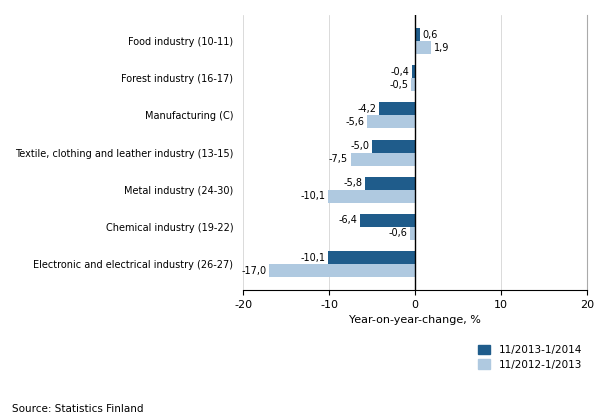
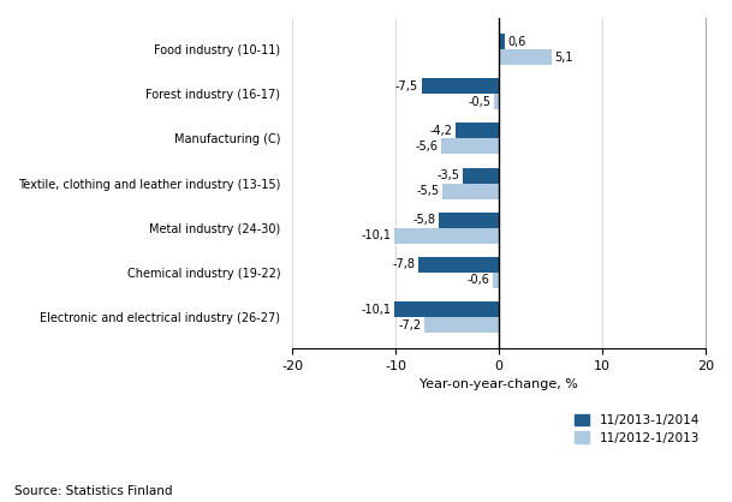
11/2012-1/2013/Food industry (10-11): 1,9 -> 5,1
11/2013-1/2014/Forest industry (16-17): -0,4 -> -7,5
11/2013-1/2014/Textile, clothing and leather industry (13-15): -5,0 -> -3,5
11/2012-1/2013/Textile, clothing and leather industry (13-15): -7,5 -> -5,5
11/2013-1/2014/Chemical industry (19-22): -6,4 -> -7,8
11/2012-1/2013/Electronic and electrical industry (26-27): -17,0 -> -7,2
